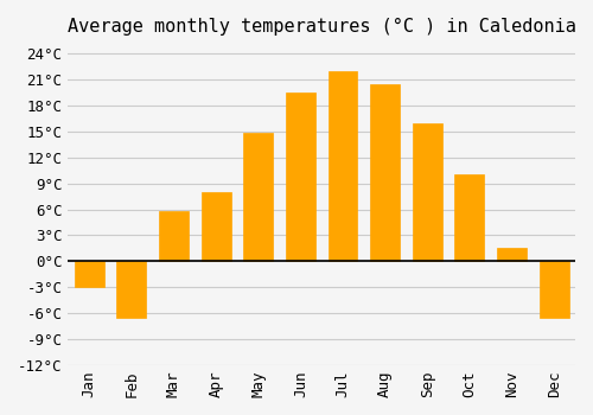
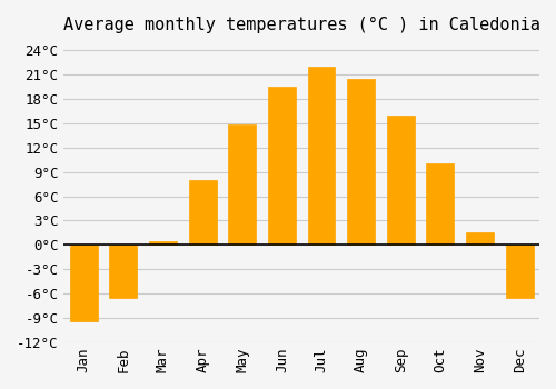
Jan: -3.0°C -> -9.5°C
Mar: 5.8°C -> 0.5°C
